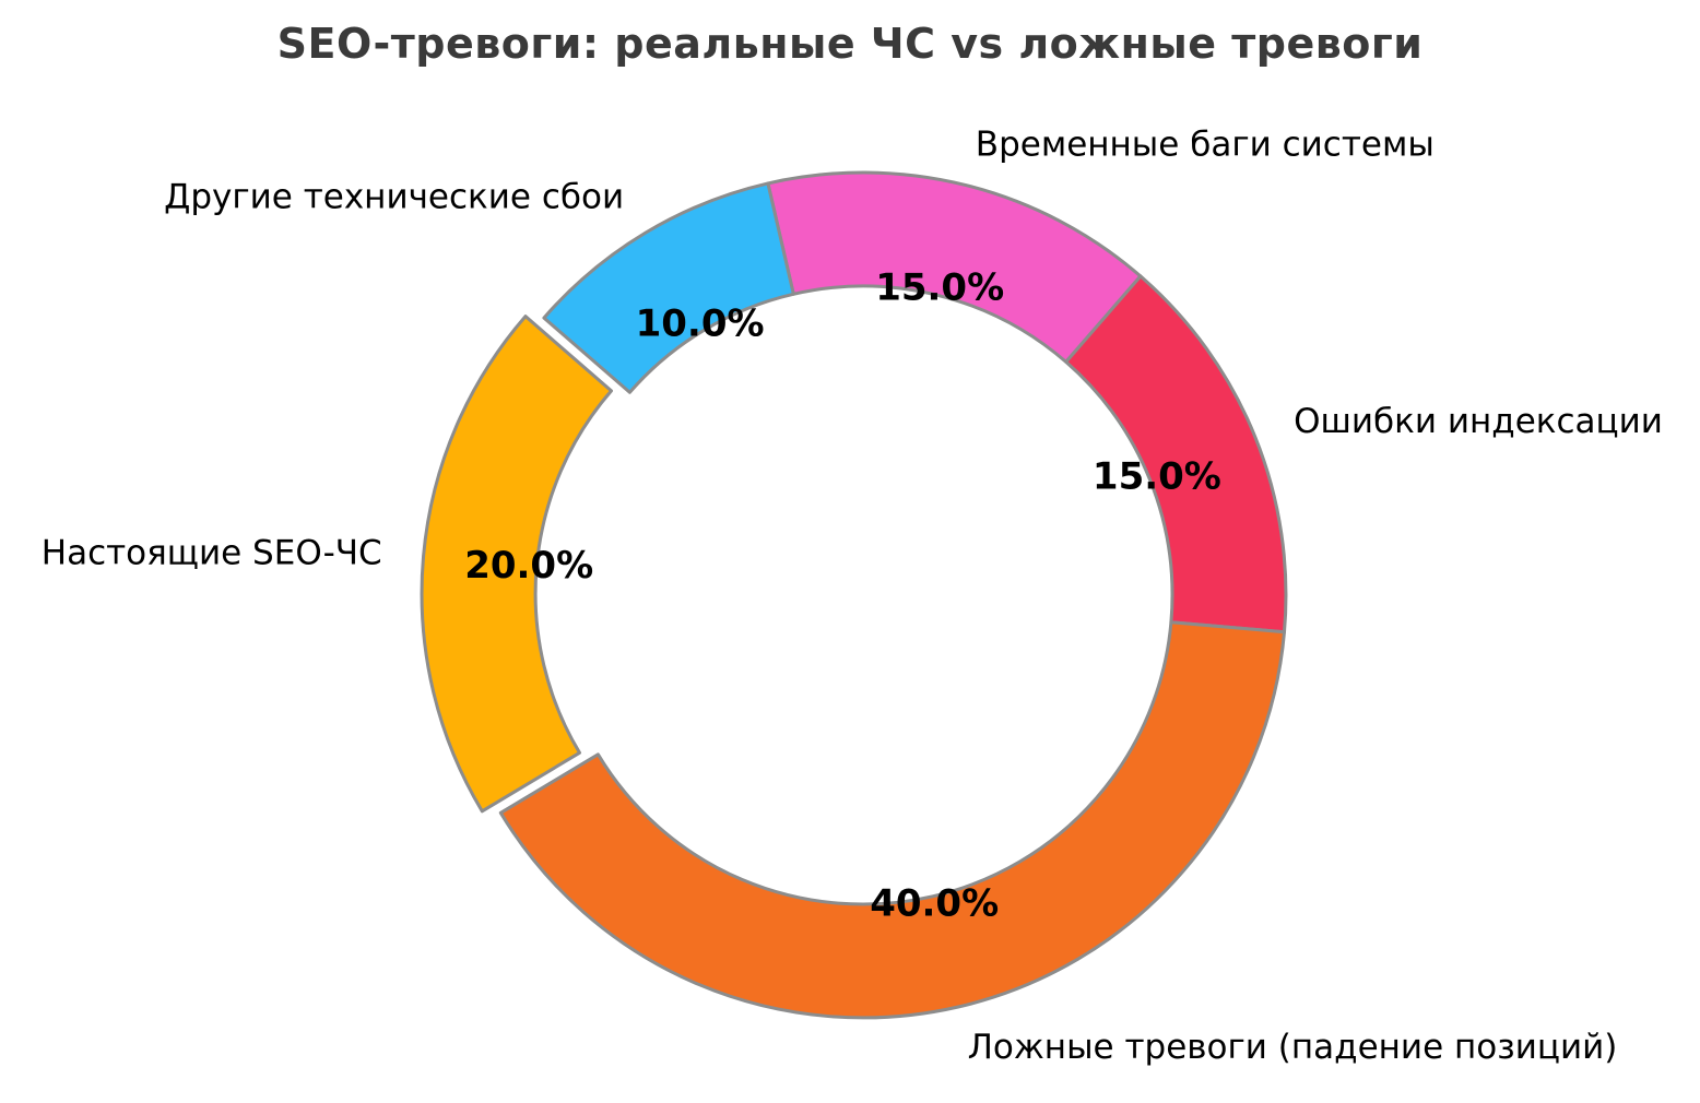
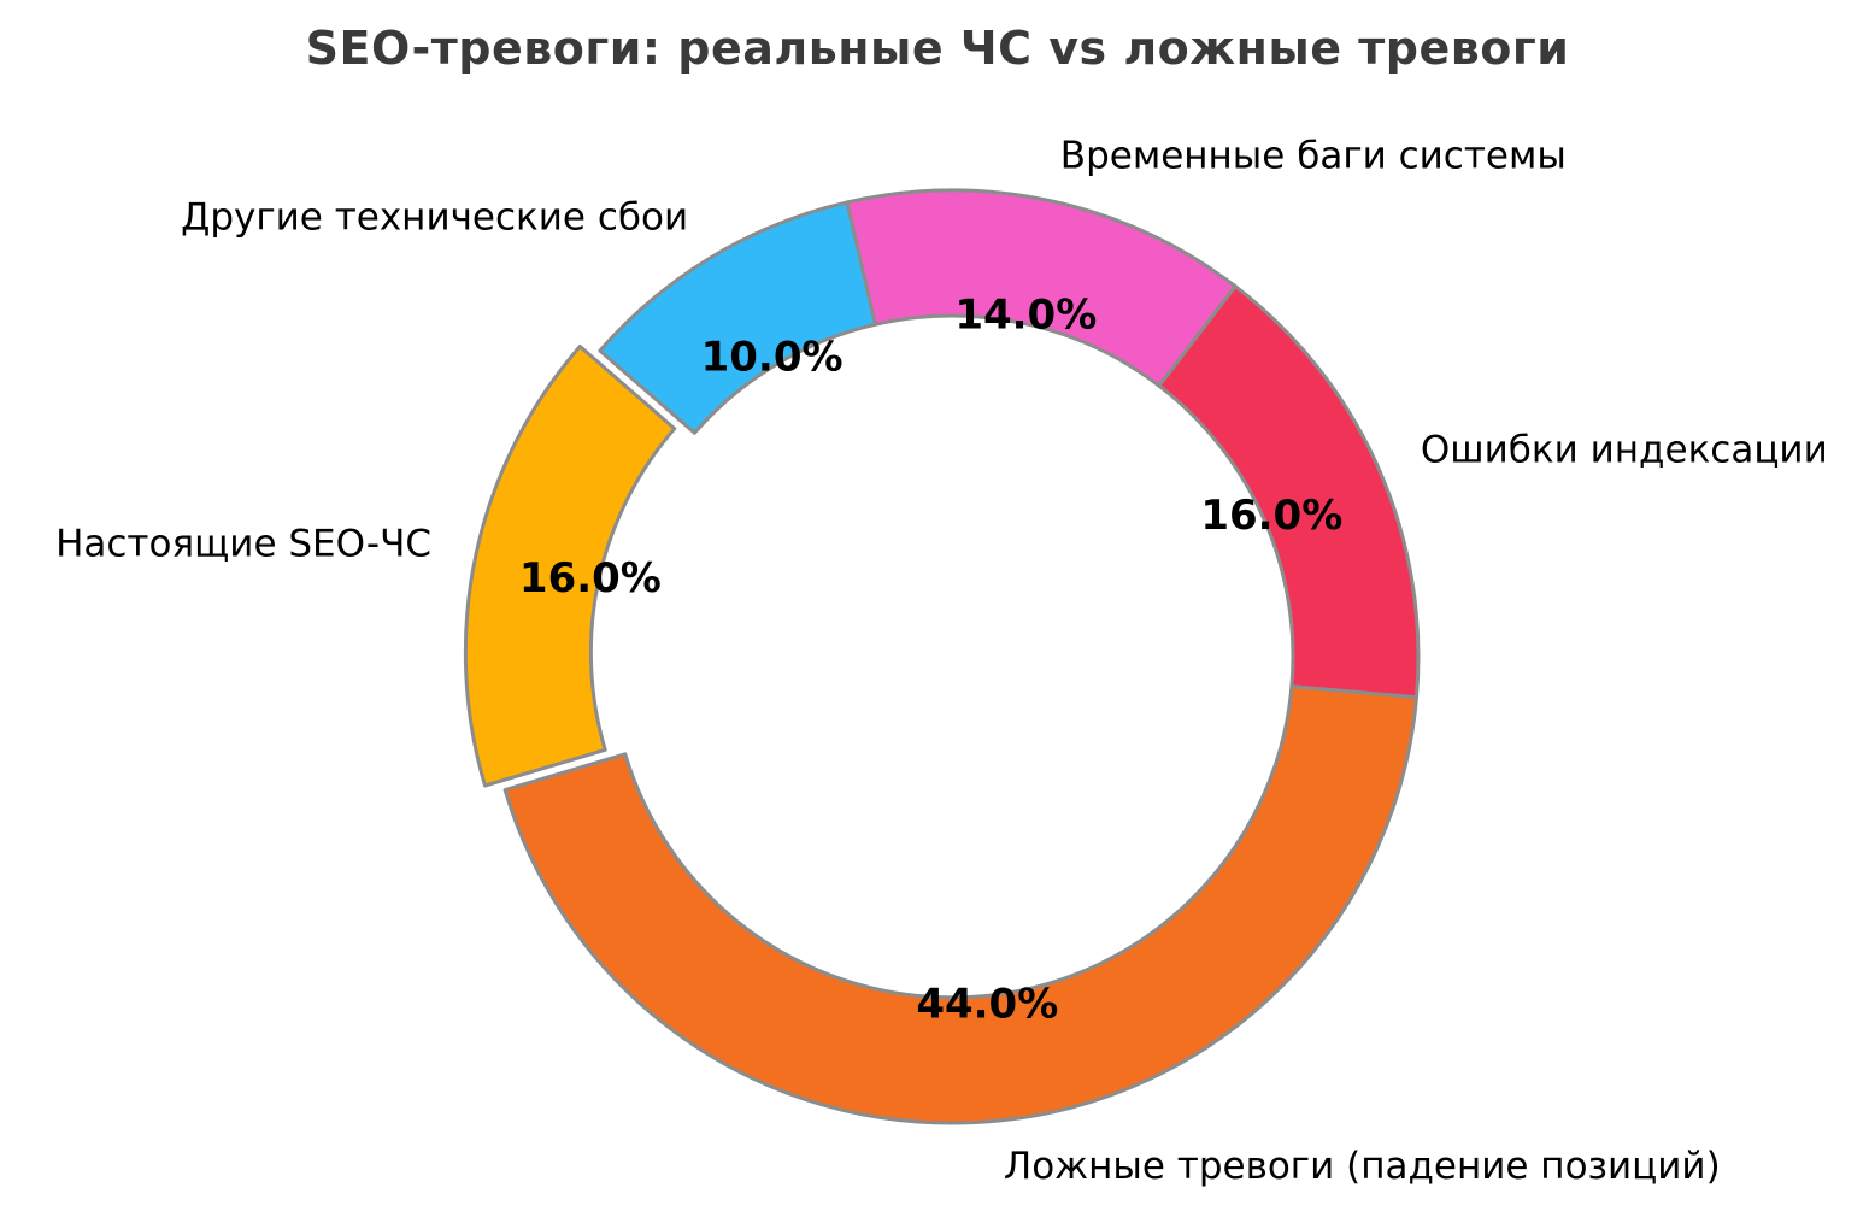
Временные баги системы: 15.0% -> 14.0%
Ошибки индексации: 15.0% -> 16.0%
Ложные тревоги (падение позиций): 40.0% -> 44.0%
Настоящие SEO-ЧС: 20.0% -> 16.0%
